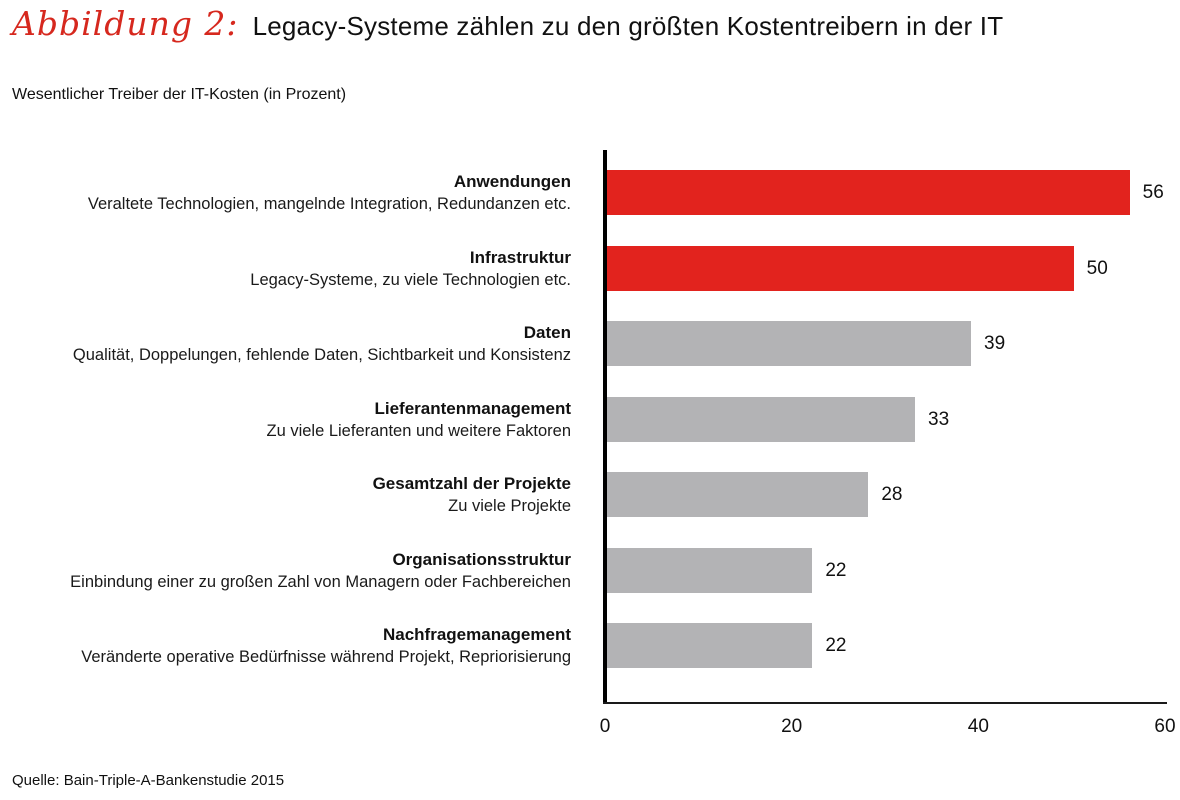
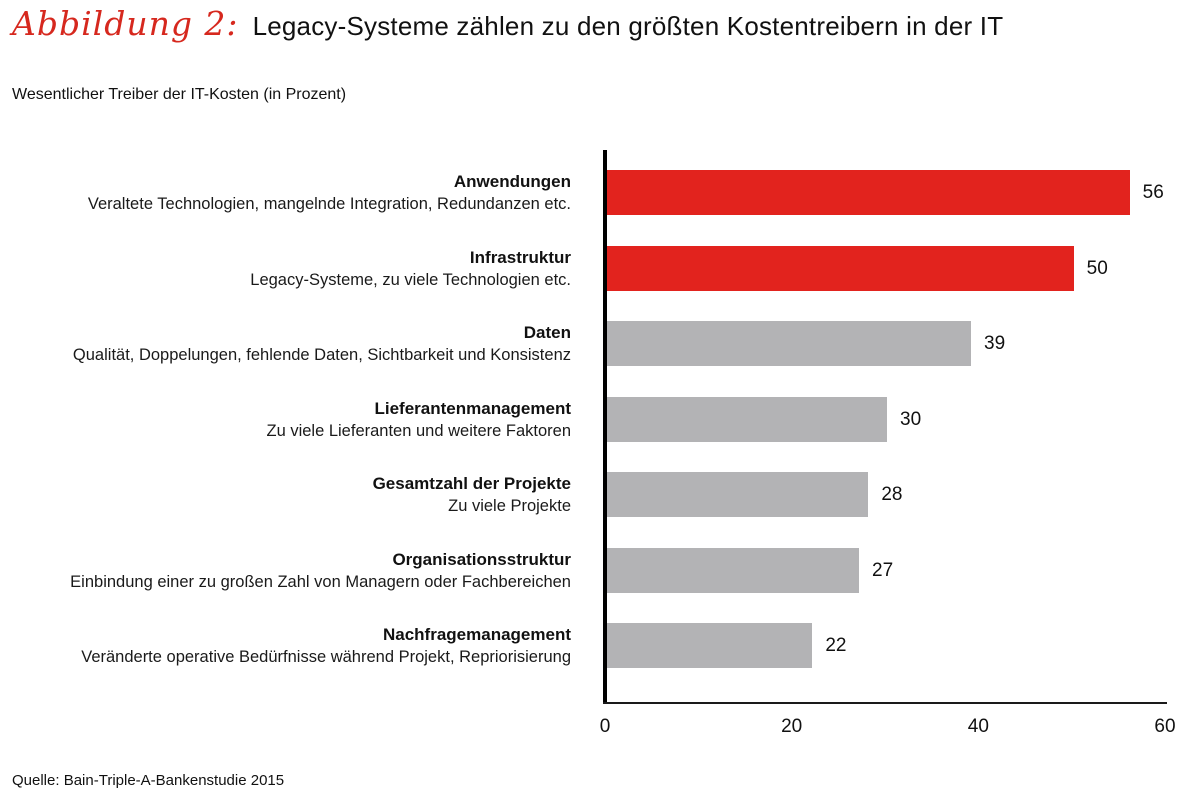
Lieferantenmanagement: 33 -> 30
Organisationsstruktur: 22 -> 27
